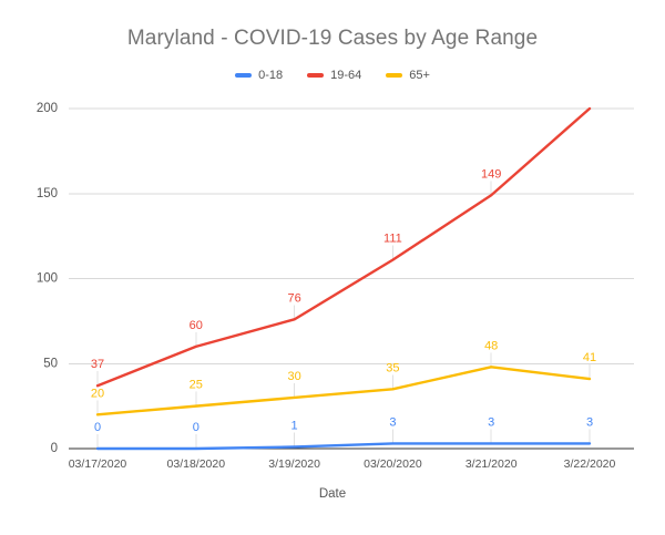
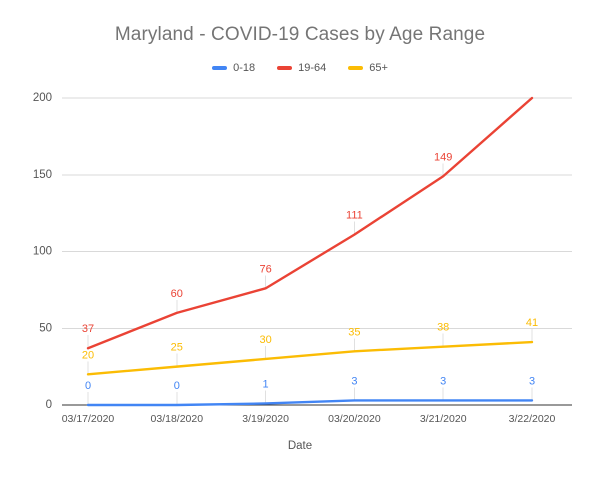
65+/3/21/2020: 48 -> 38
